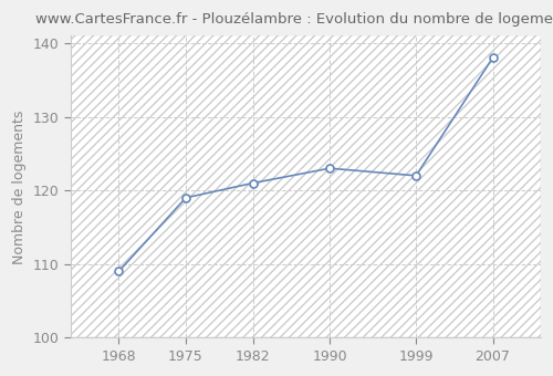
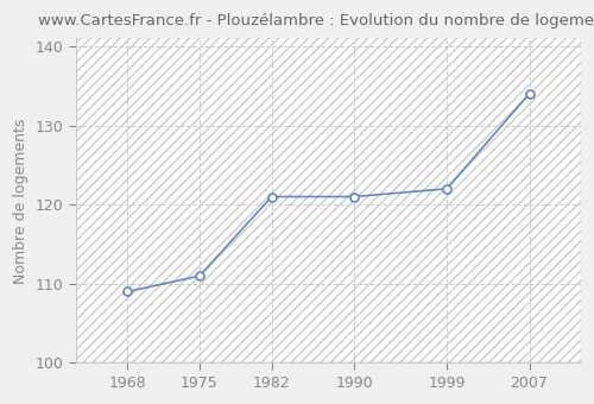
1975: 119 -> 111
1990: 123 -> 121
2007: 138 -> 134
